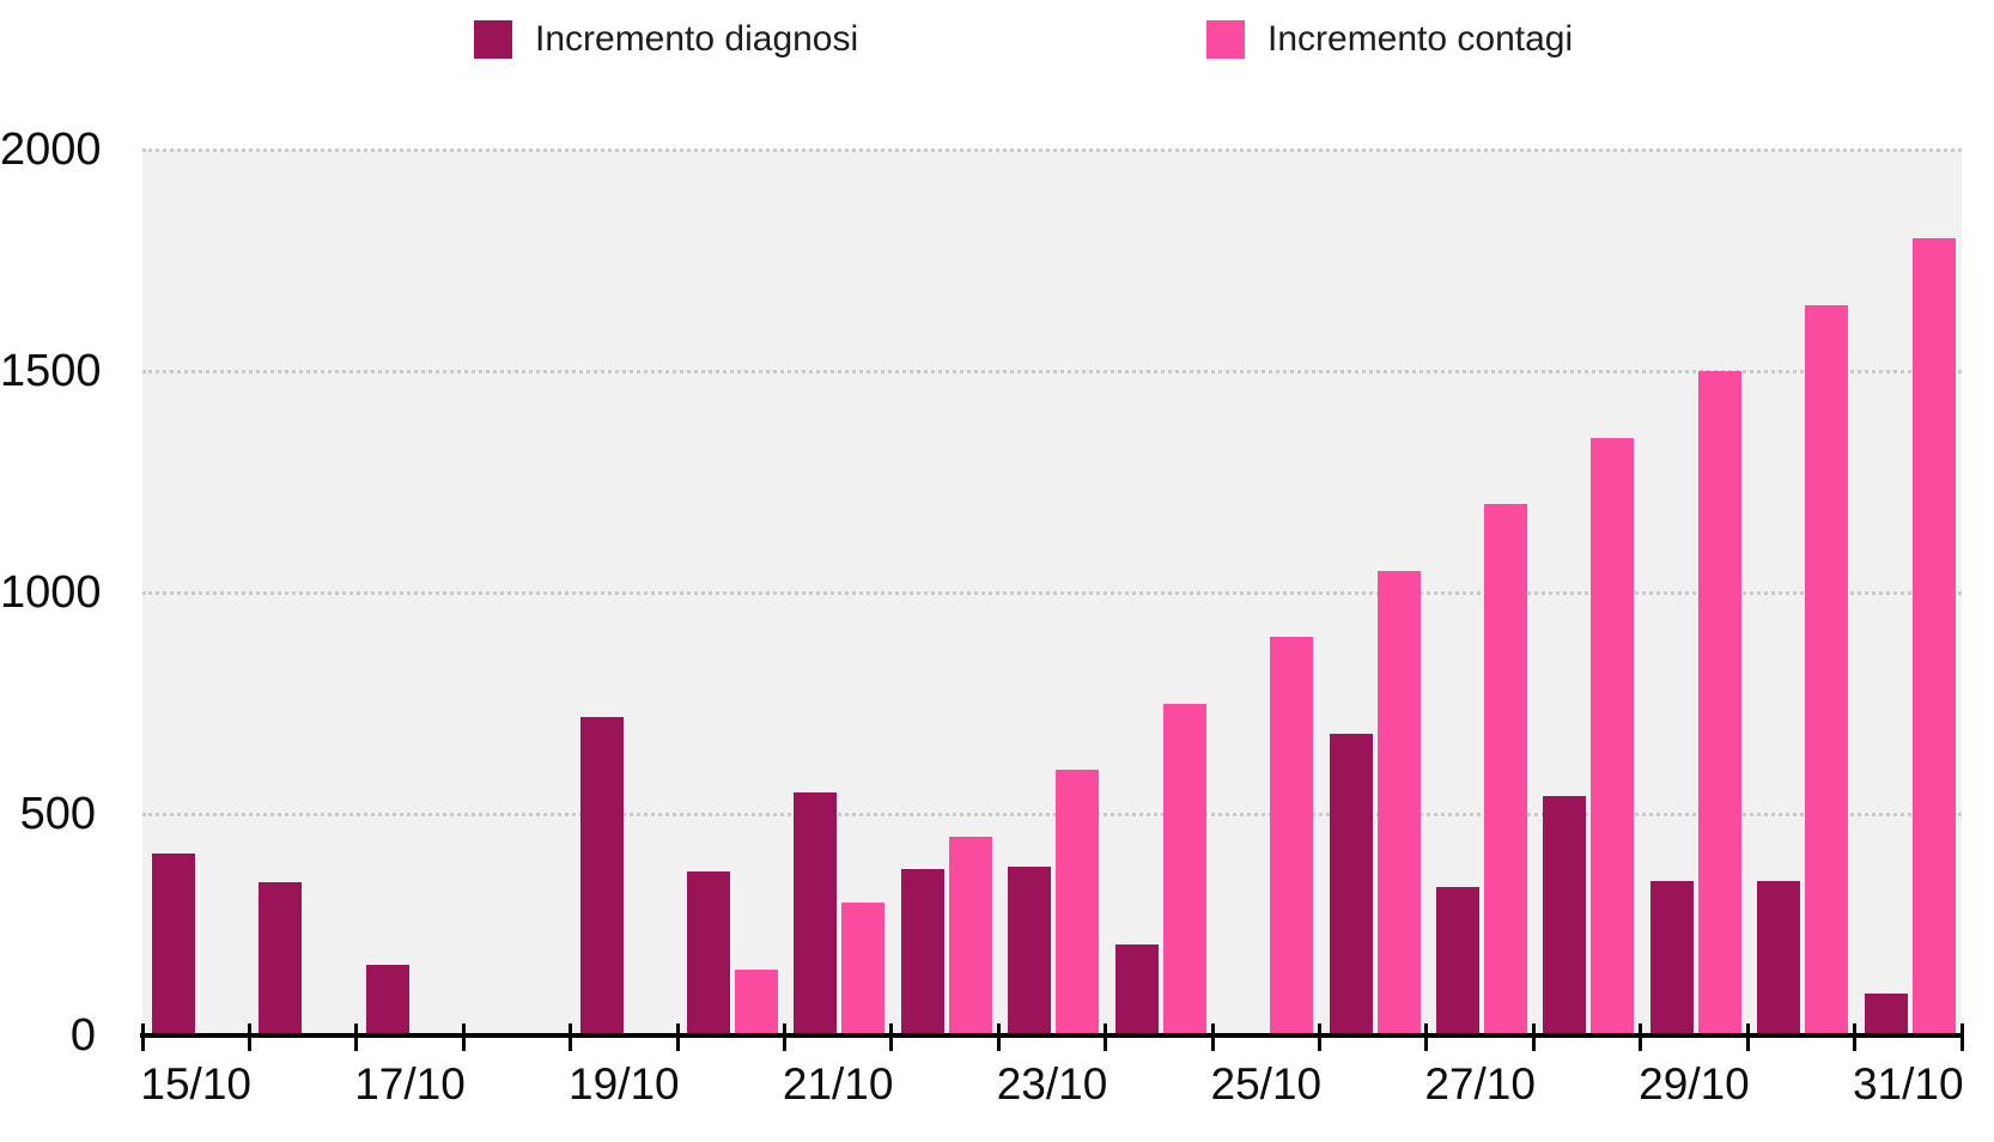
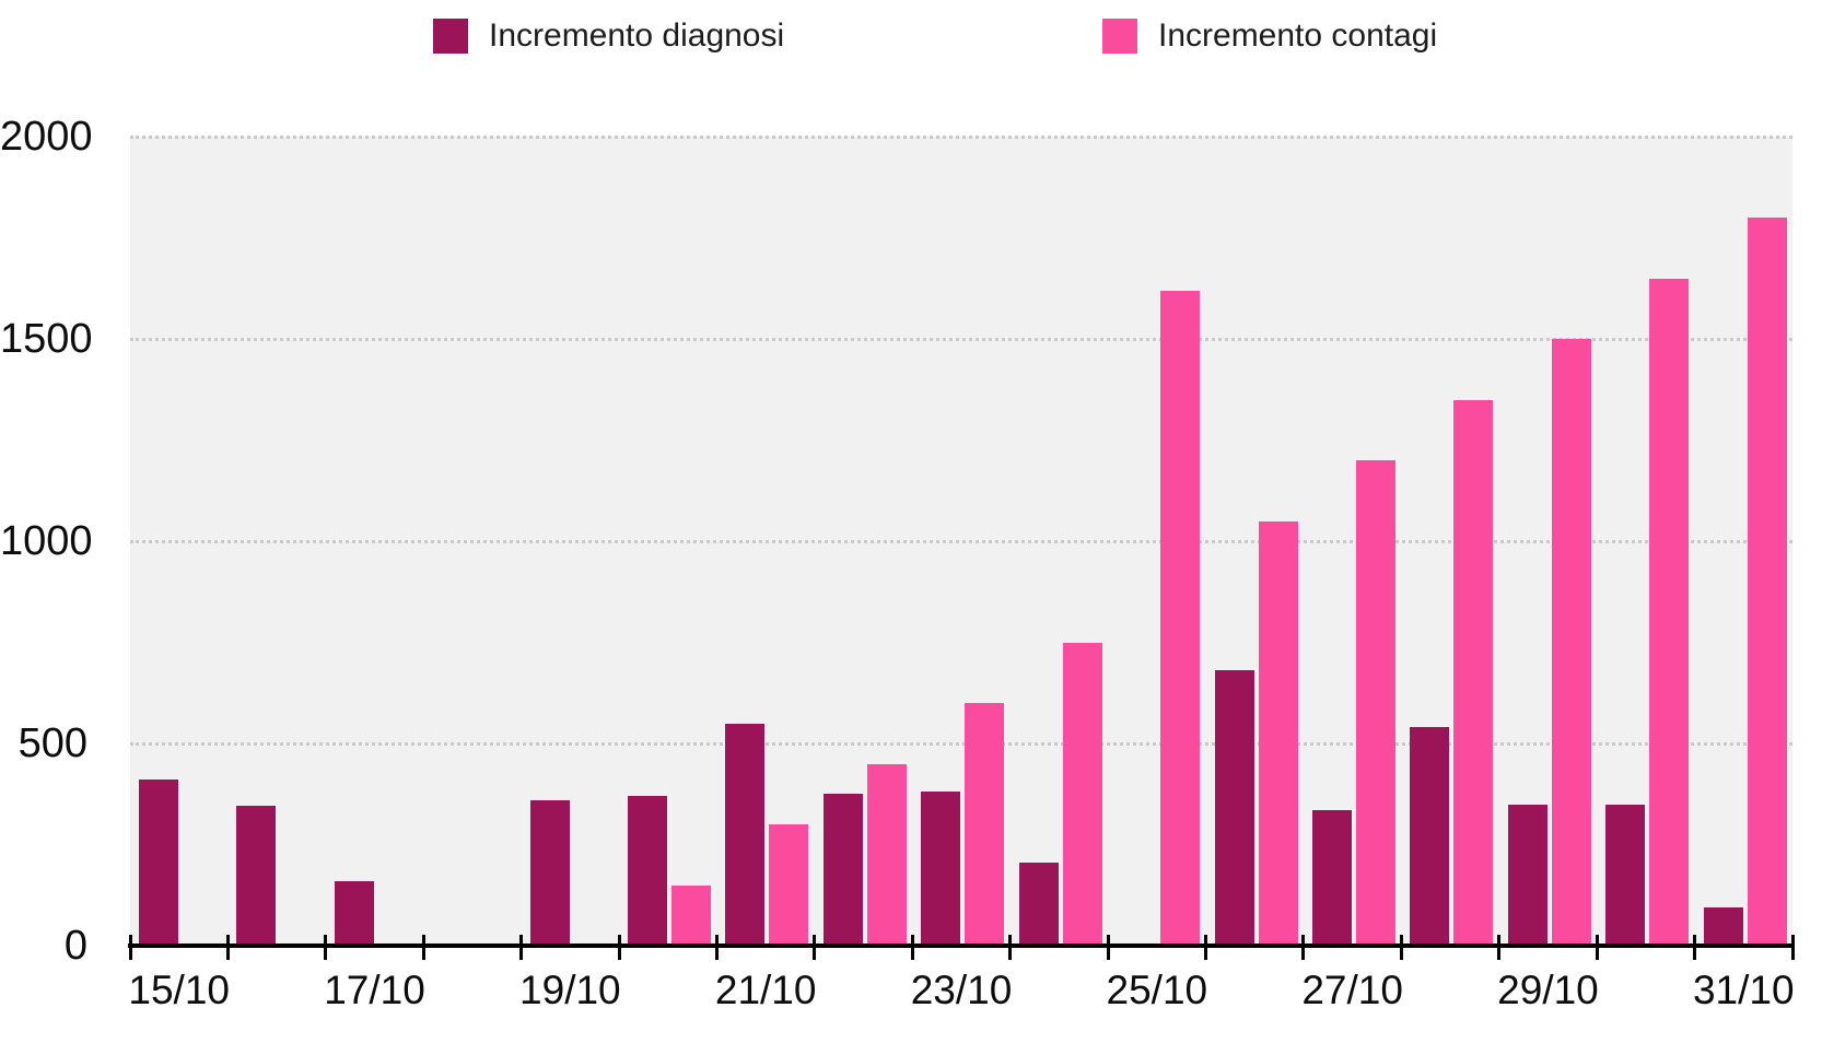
Incremento diagnosi/19/10: 720 -> 360
Incremento contagi/25/10: 900 -> 1620
